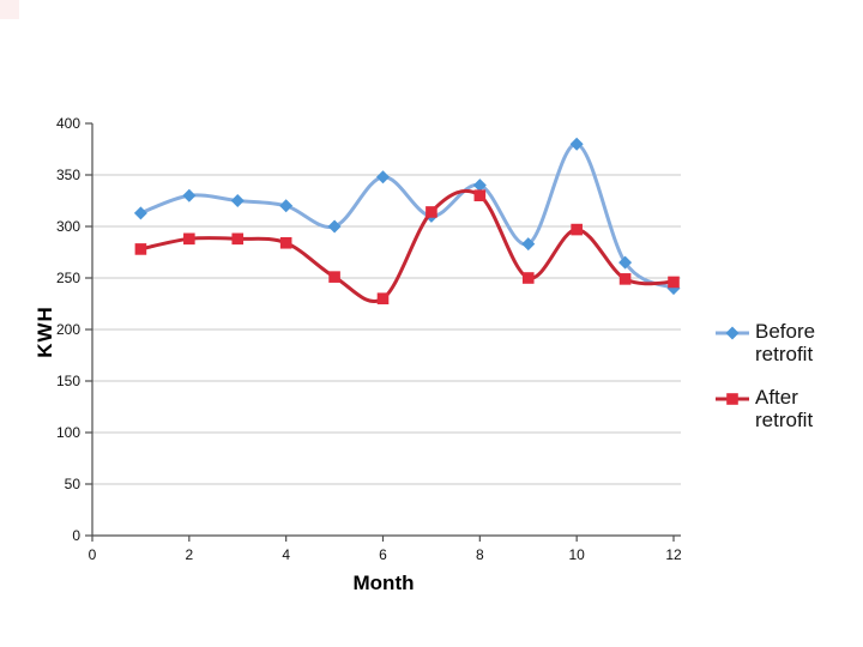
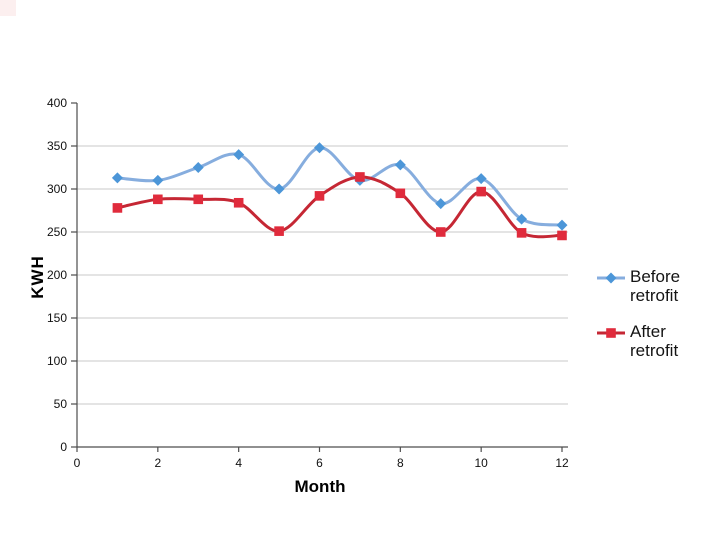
Before retrofit/2: 330 -> 310
Before retrofit/4: 320 -> 340
After retrofit/6: 230 -> 290
Before retrofit/8: 340 -> 330
After retrofit/8: 330 -> 300
Before retrofit/10: 380 -> 310
Before retrofit/12: 240 -> 260
